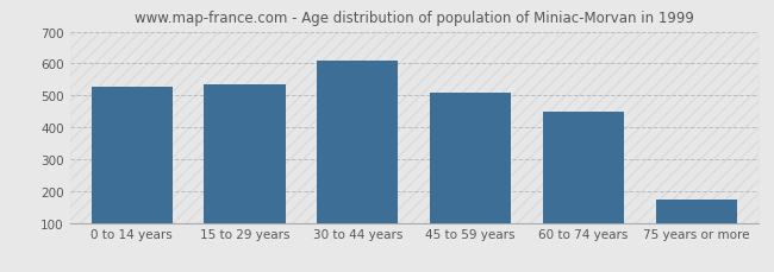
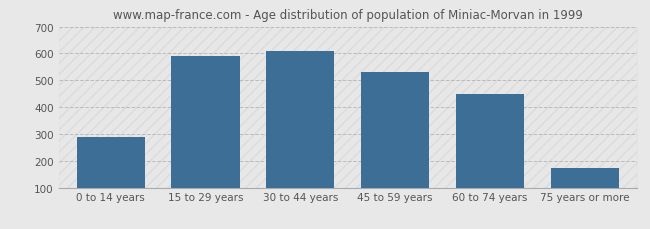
0 to 14 years: 527 -> 290
15 to 29 years: 535 -> 590
45 to 59 years: 508 -> 530
